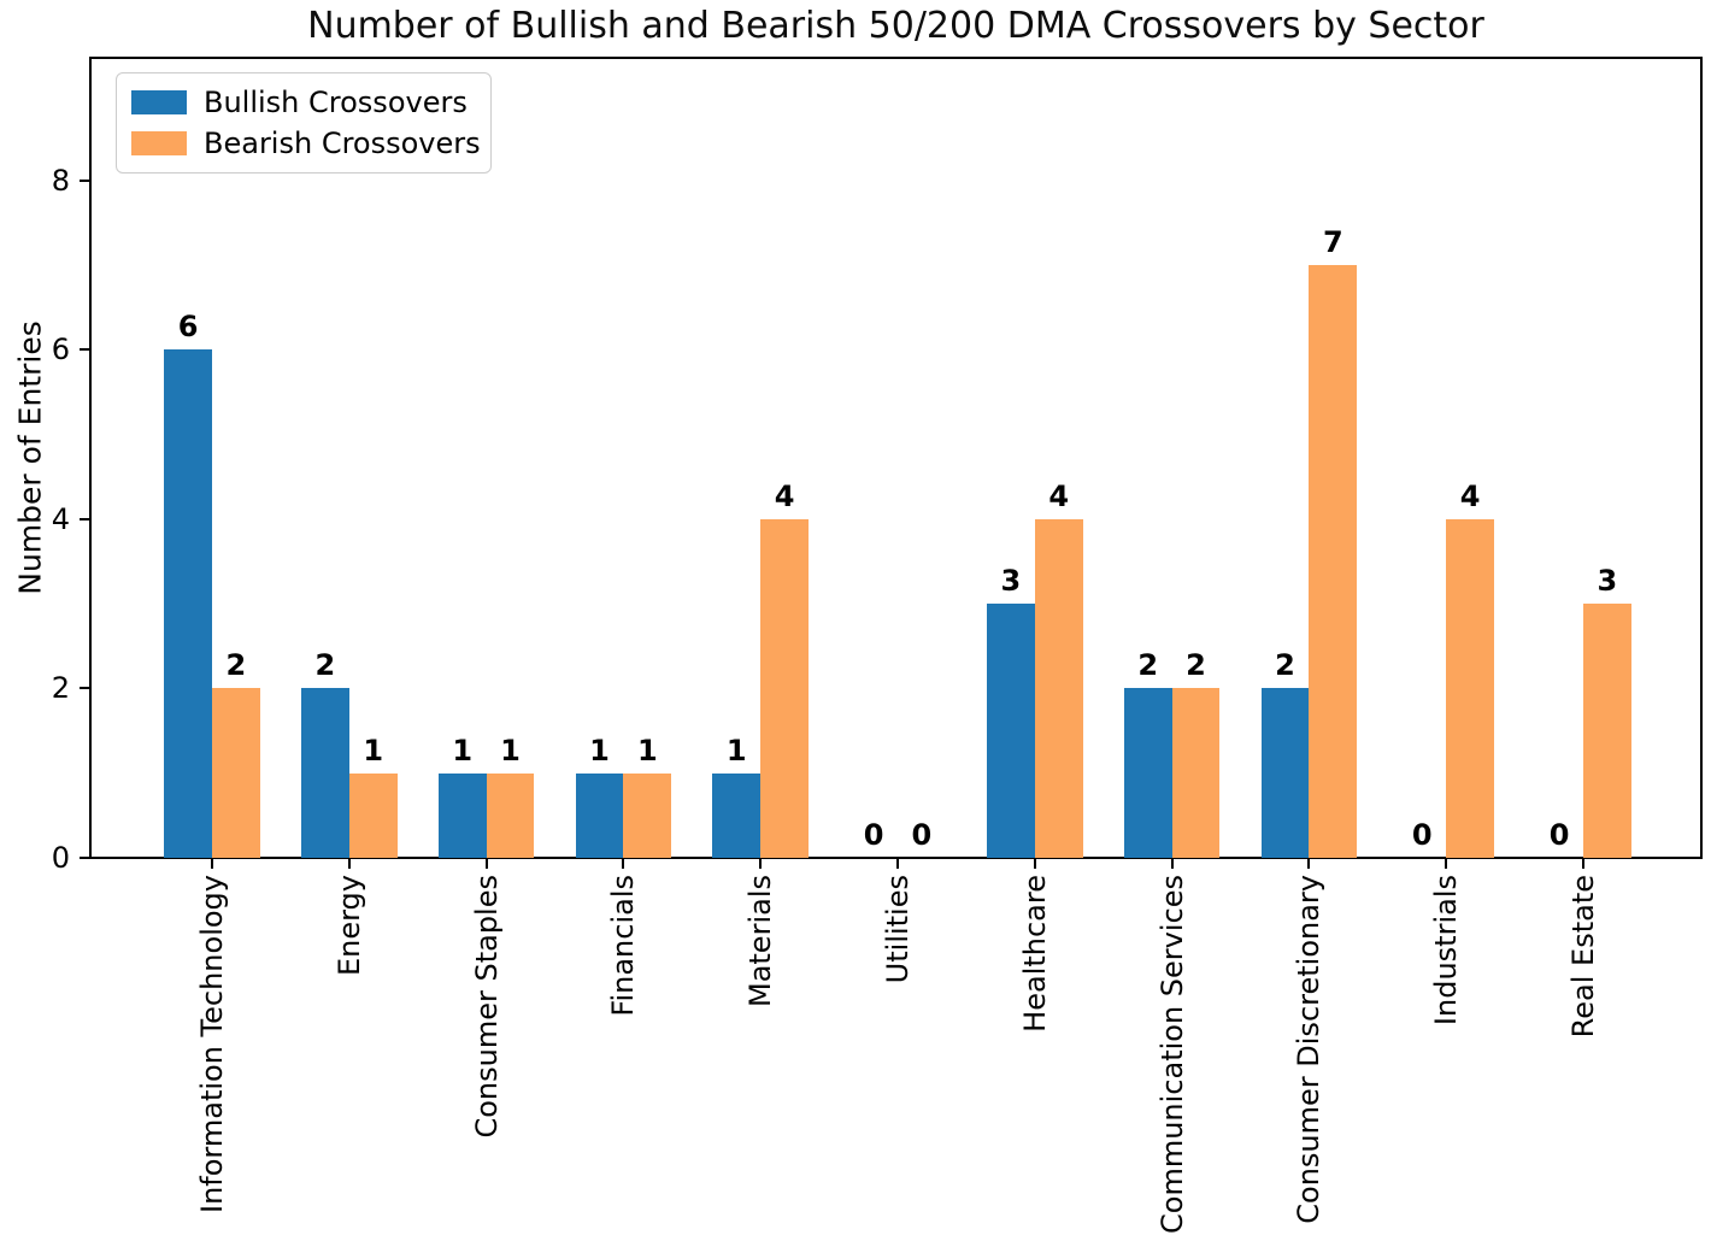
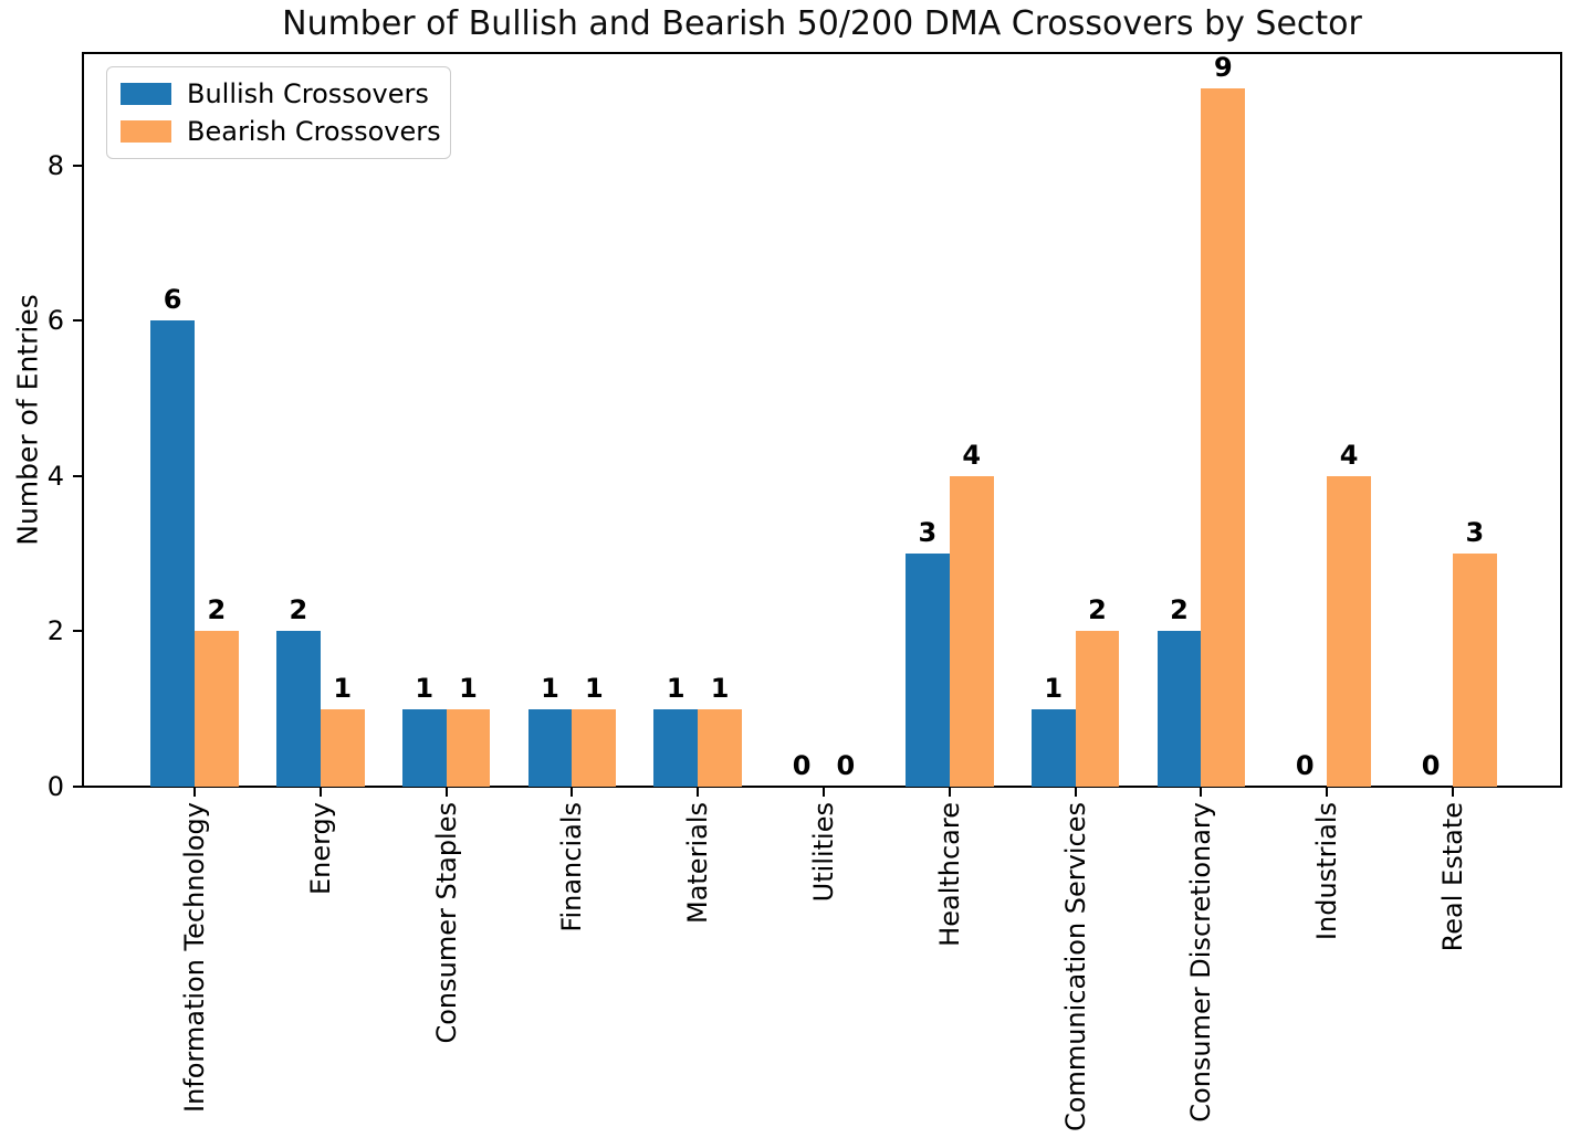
Bearish Crossovers/Materials: 4 -> 1
Bullish Crossovers/Communication Services: 2 -> 1
Bearish Crossovers/Consumer Discretionary: 7 -> 9
